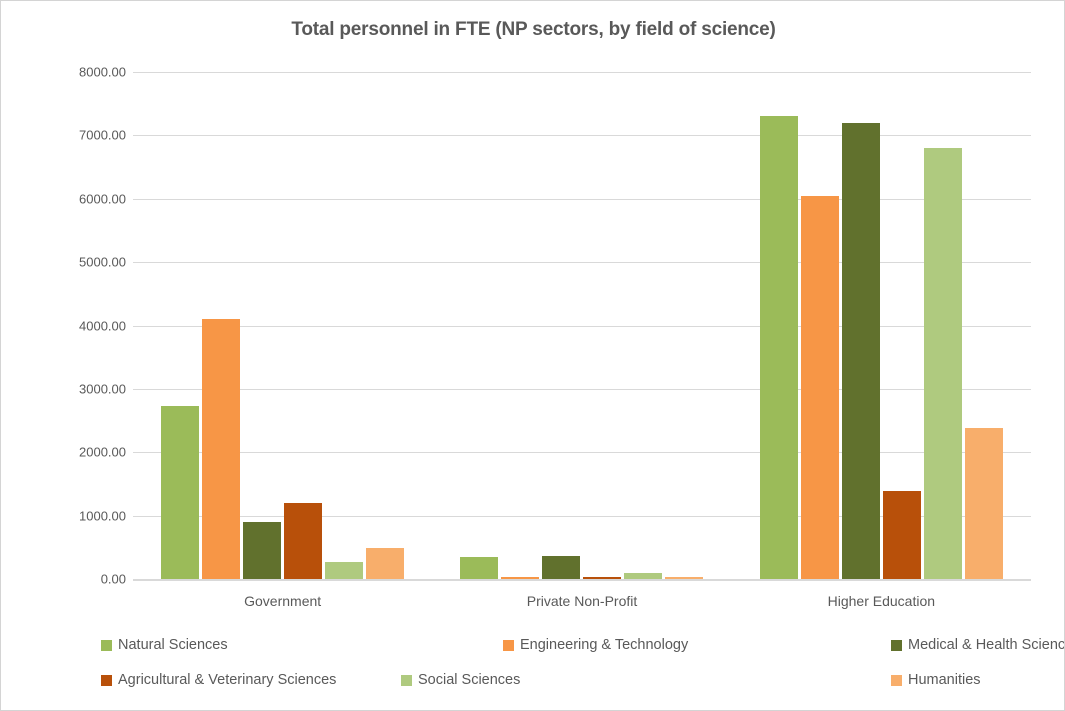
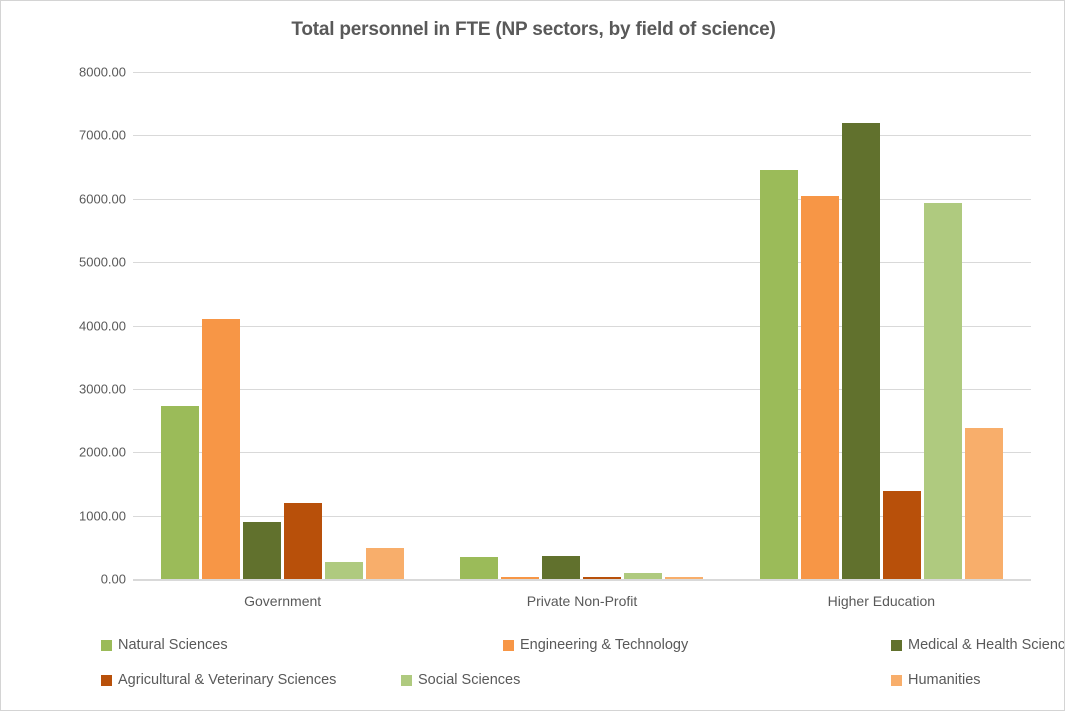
Natural Sciences/Higher Education: 7300 -> 6500
Social Sciences/Higher Education: 6800 -> 5900
